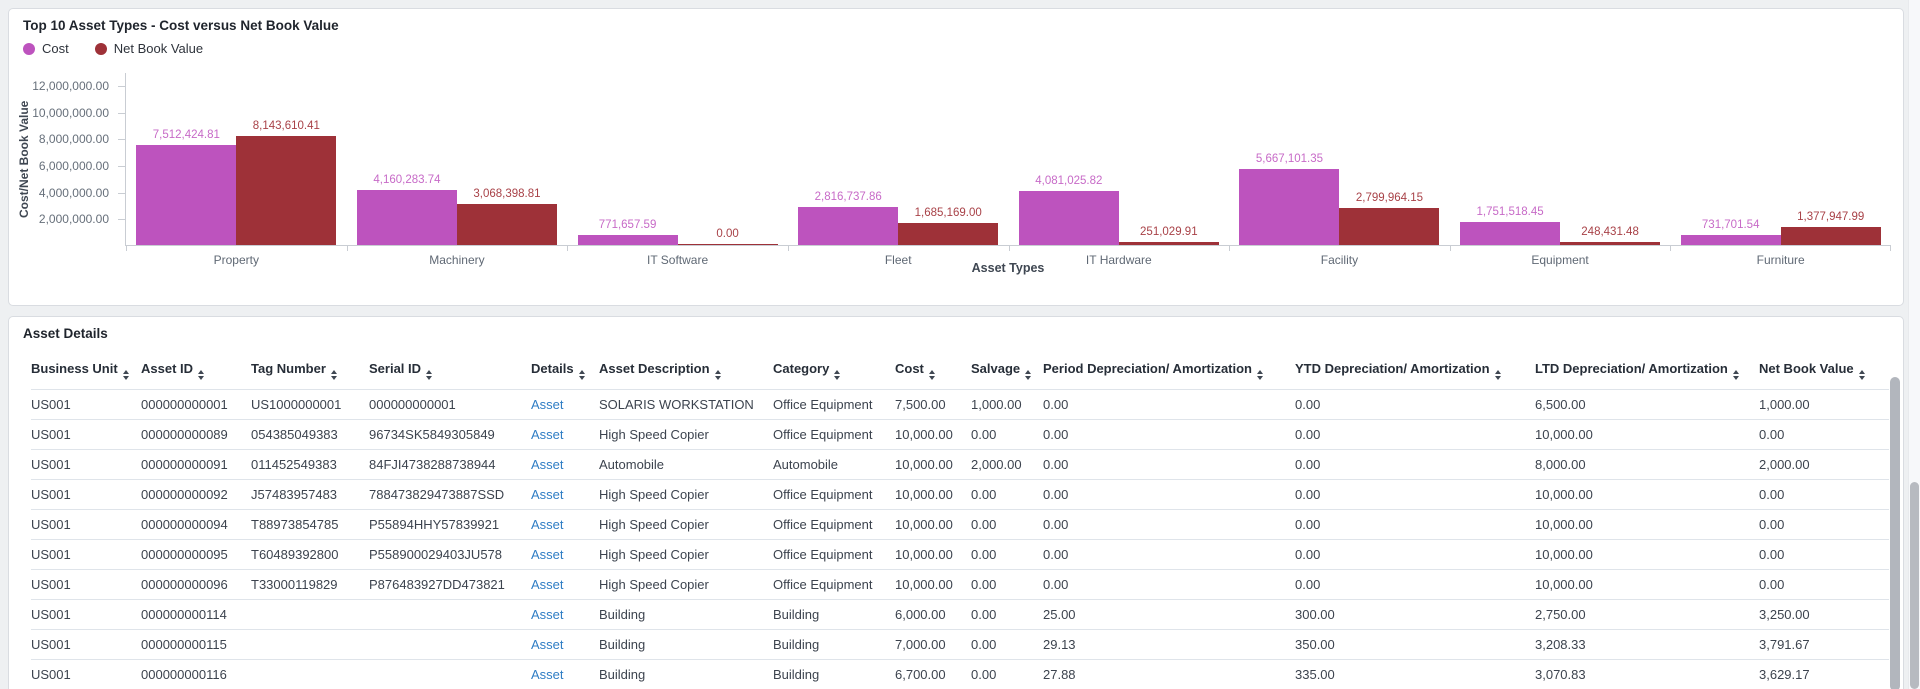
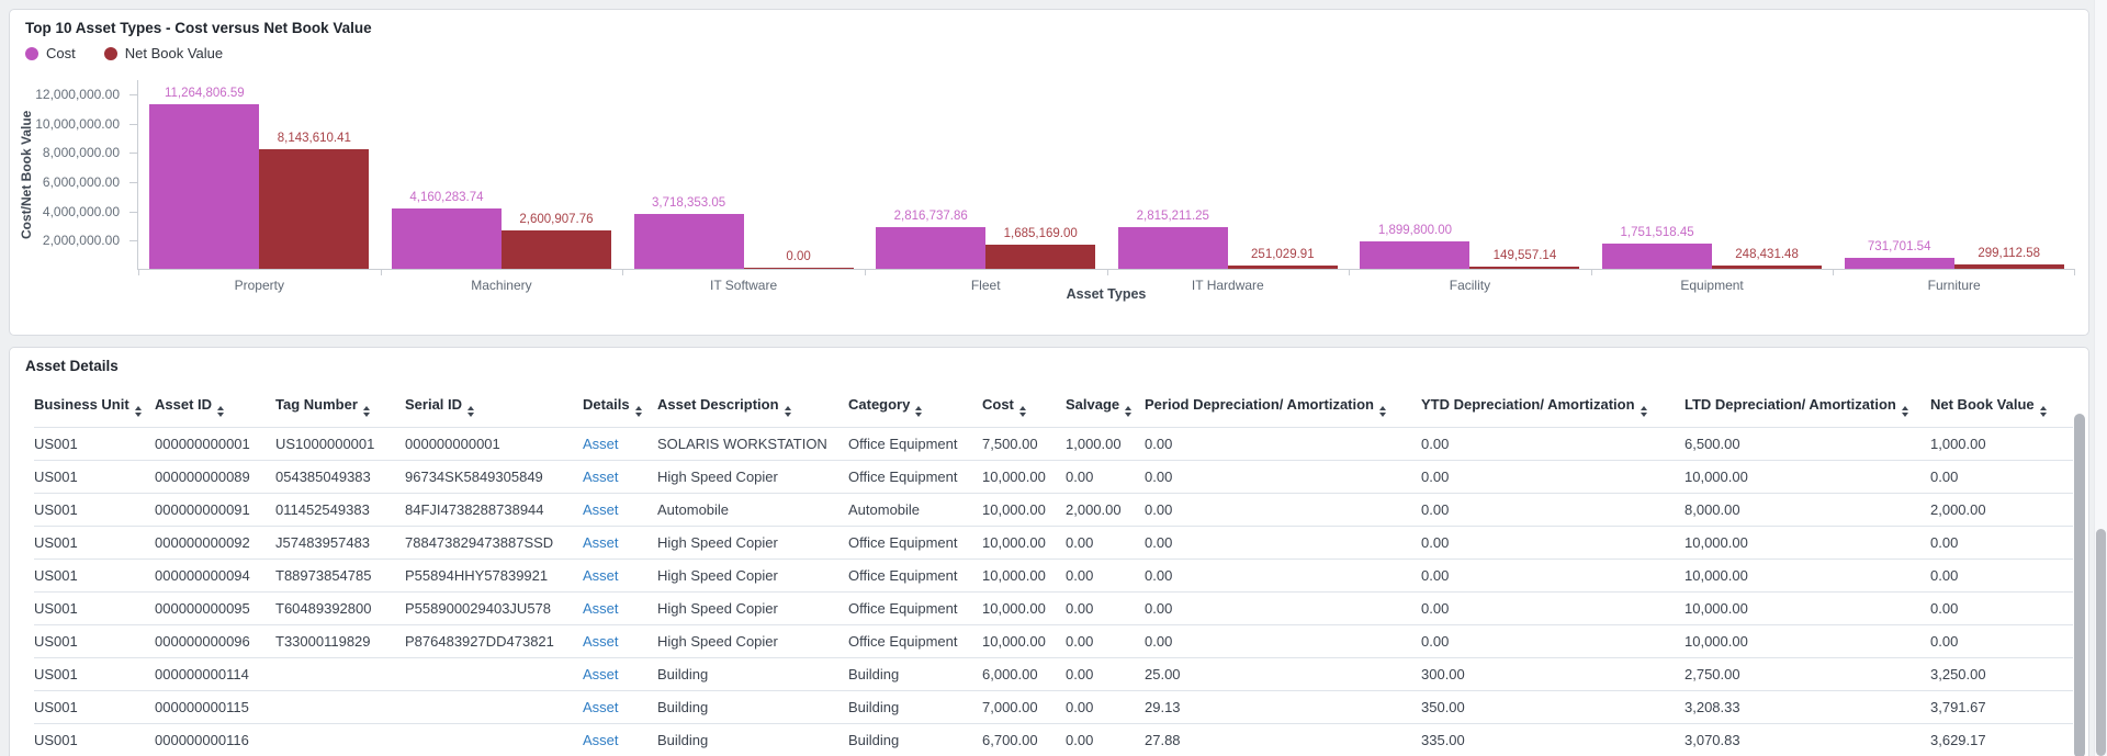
Cost/Property: 7,512,424.81 -> 11,264,806.59
Net Book Value/Machinery: 3,068,398.81 -> 2,600,907.76
Cost/IT Software: 771,657.59 -> 3,718,353.05
Cost/IT Hardware: 4,081,025.82 -> 2,815,211.25
Cost/Facility: 5,667,101.35 -> 1,899,800.00
Net Book Value/Facility: 2,799,964.15 -> 149,557.14
Net Book Value/Furniture: 1,377,947.99 -> 299,112.58
